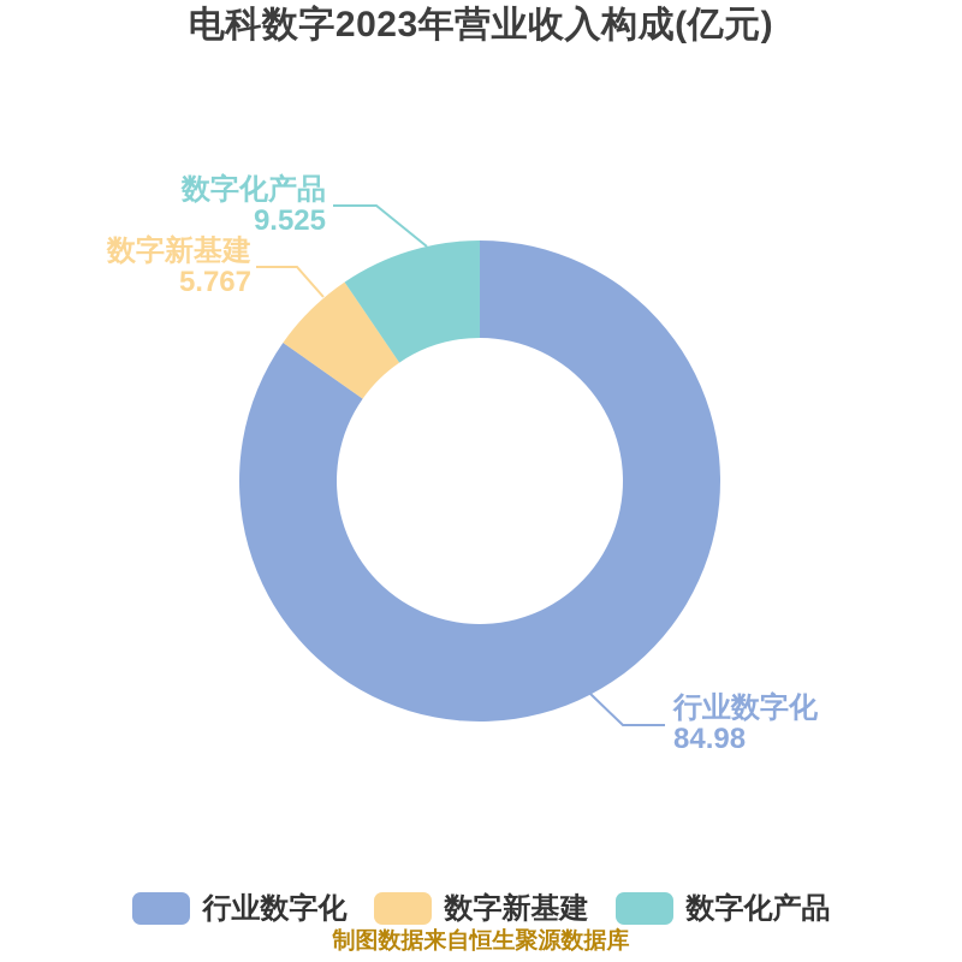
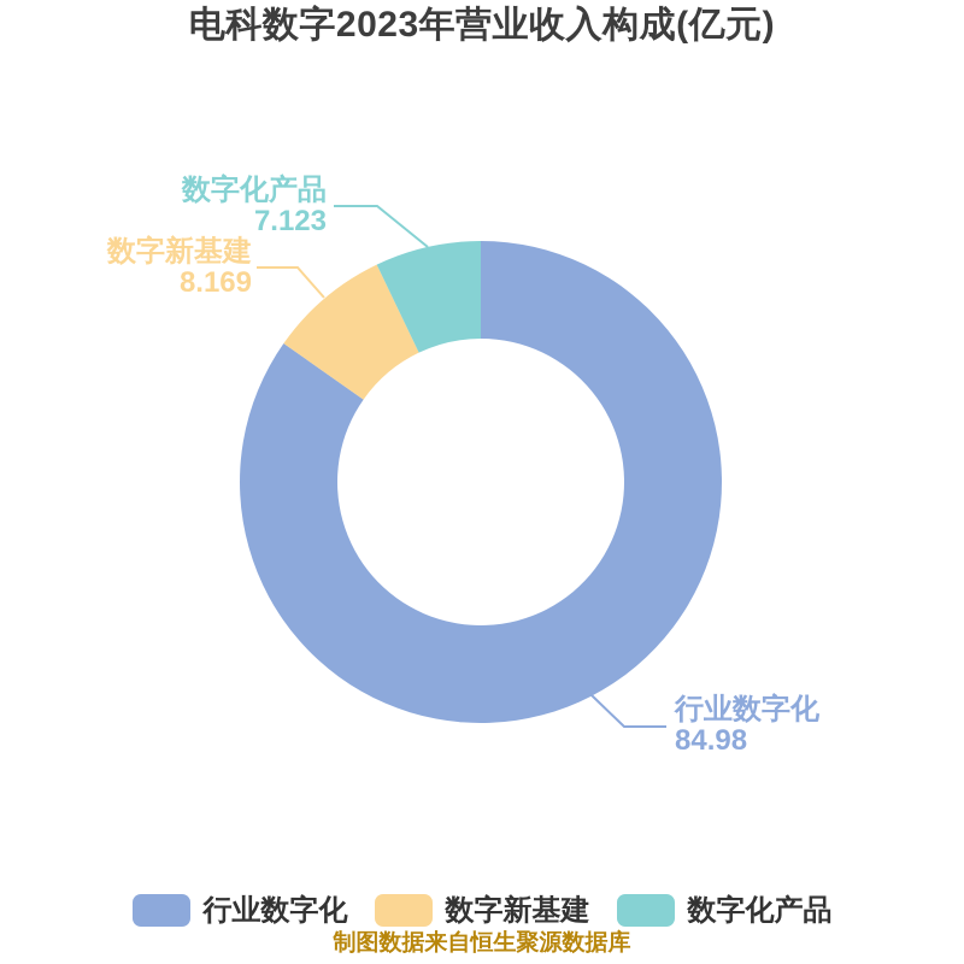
数字新基建: 5.767 -> 8.169
数字化产品: 9.525 -> 7.123
